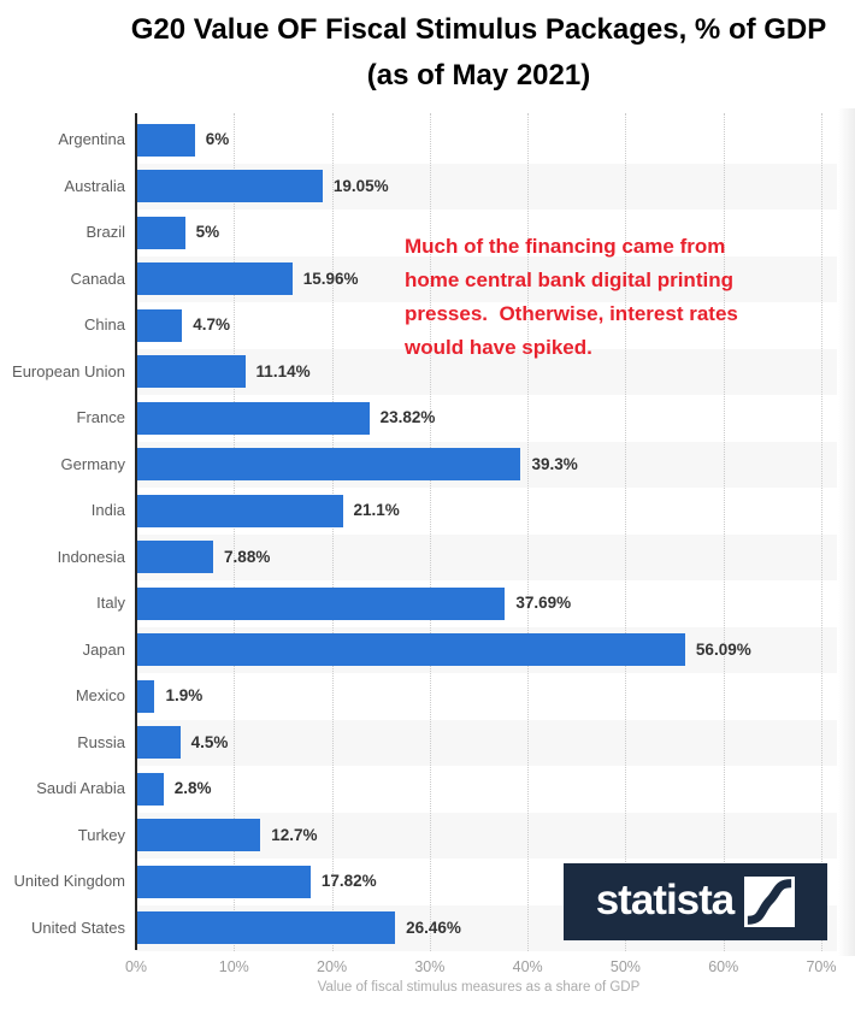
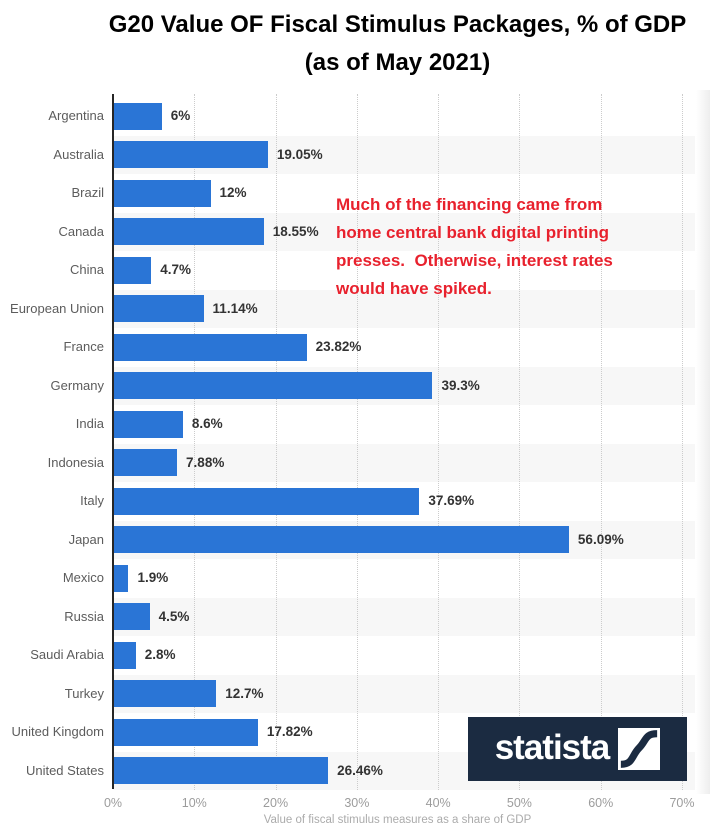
Brazil: 5% -> 12%
Canada: 15.96% -> 18.55%
India: 21.1% -> 8.6%
